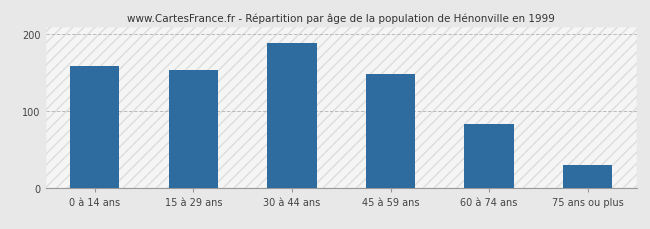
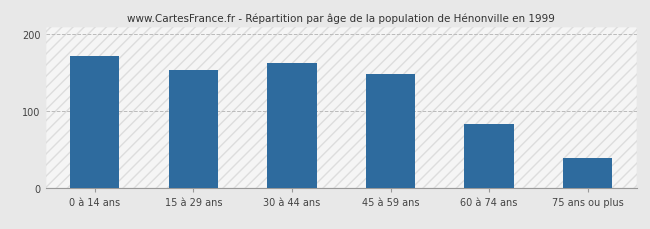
0 à 14 ans: 158 -> 172
30 à 44 ans: 188 -> 162
75 ans ou plus: 30 -> 38
